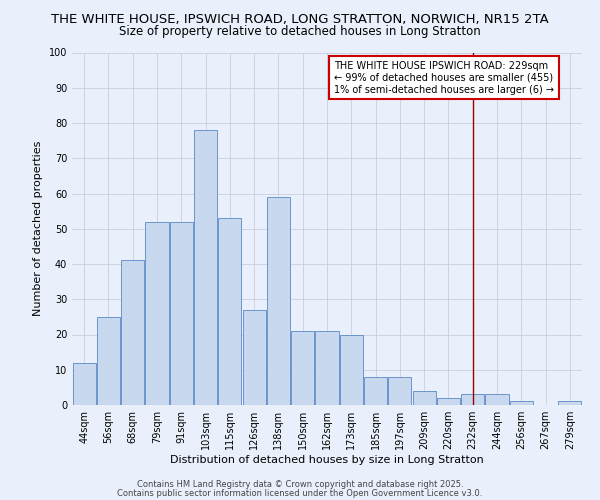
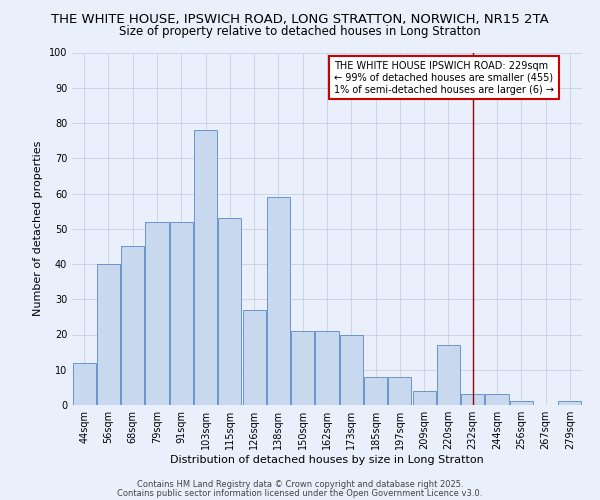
56sqm: 25 -> 40
68sqm: 41 -> 45
220sqm: 2 -> 17
